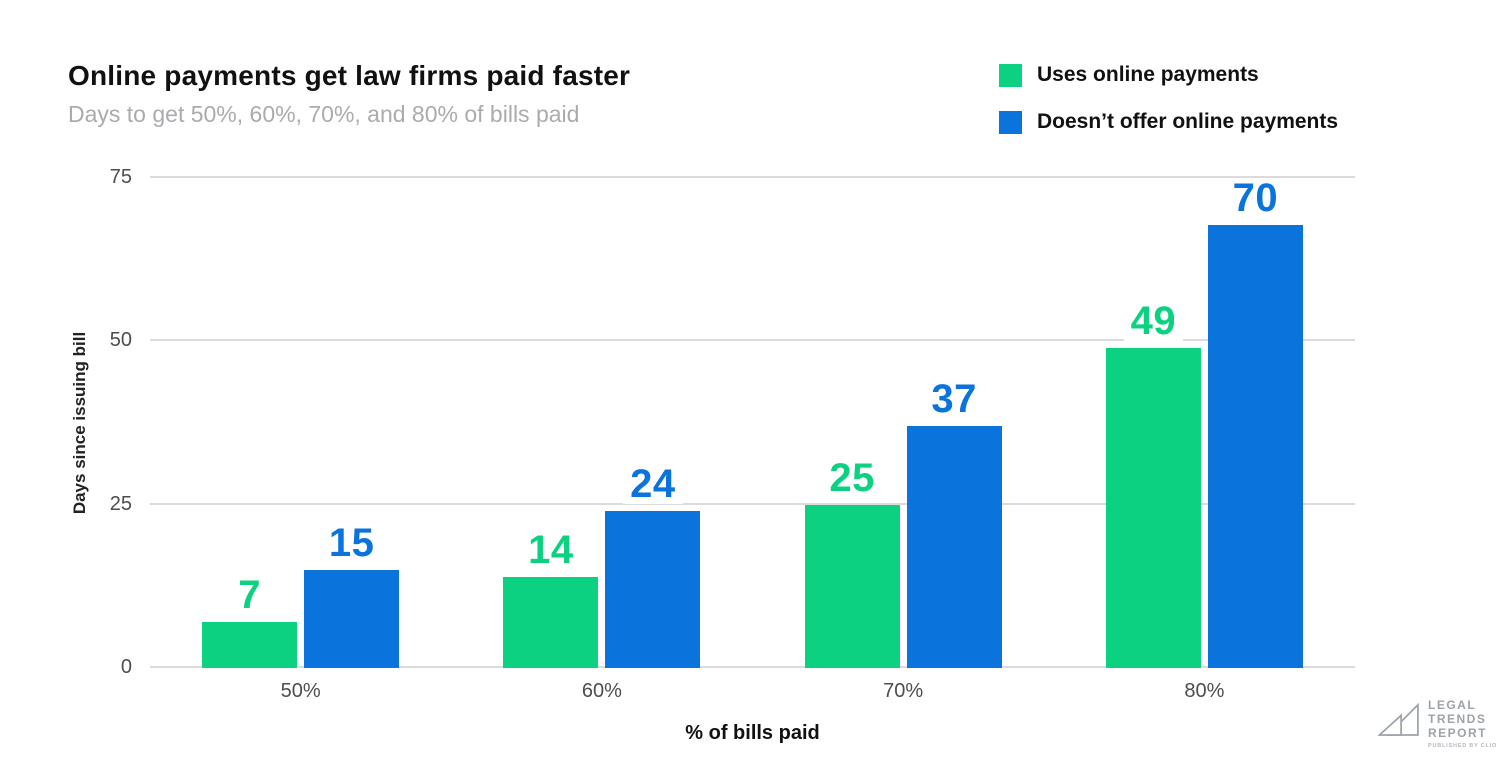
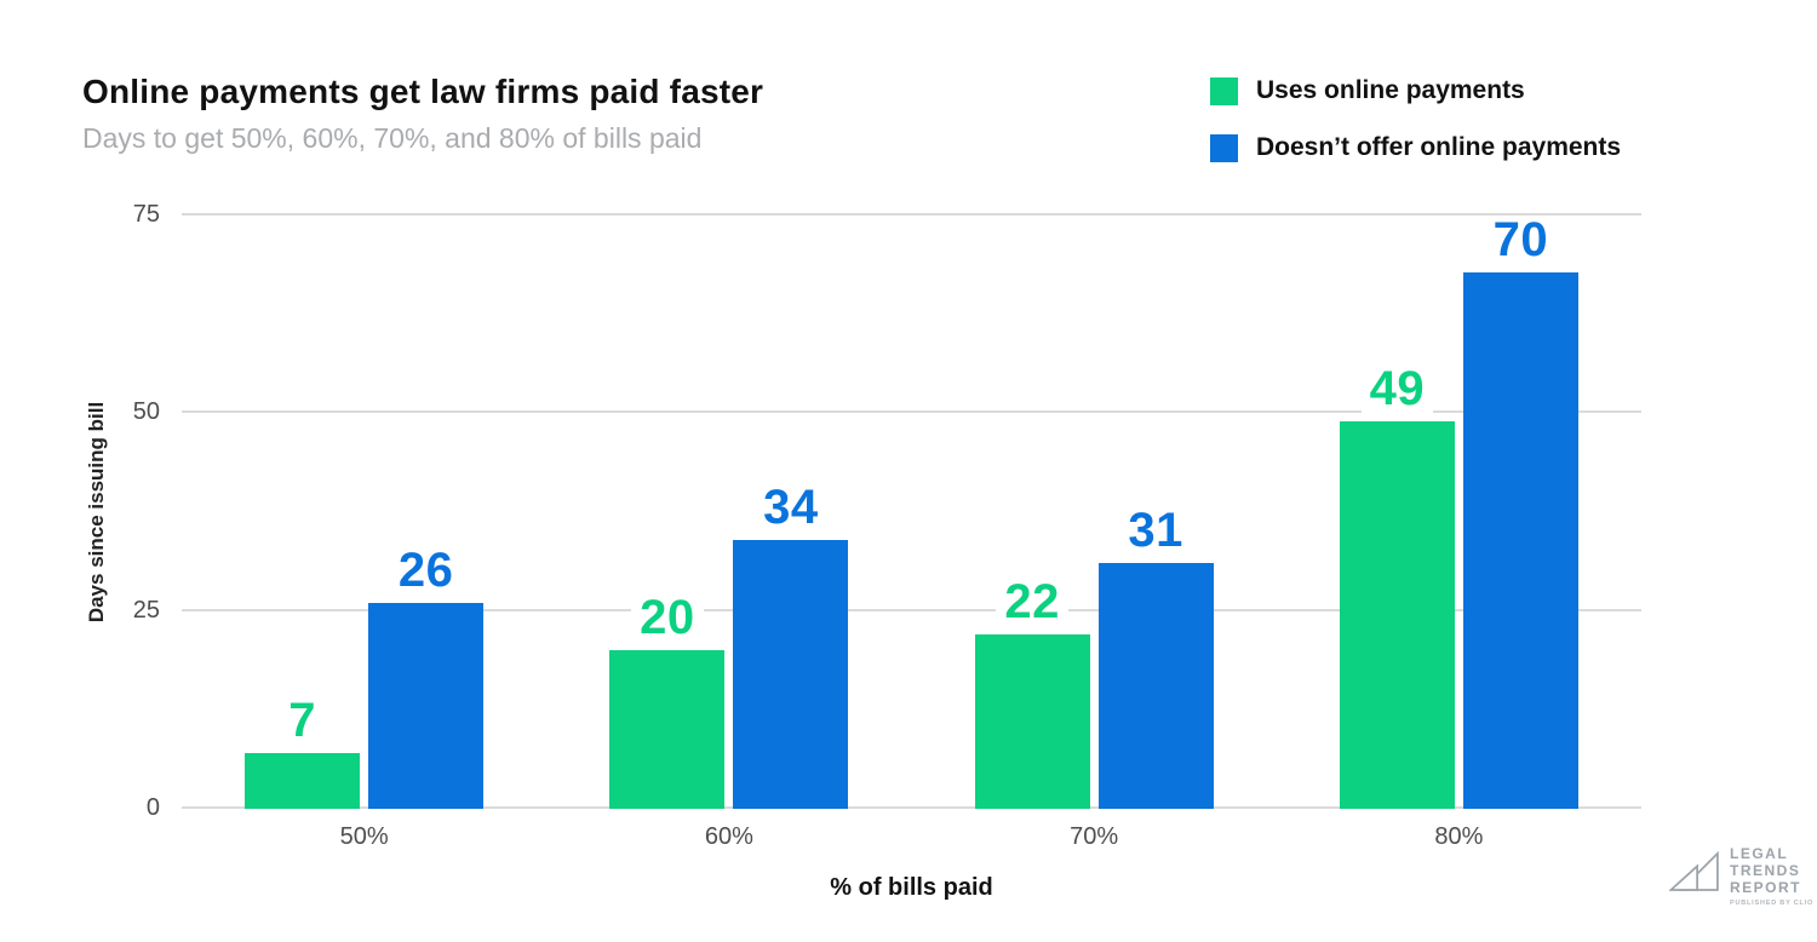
Doesn’t offer online payments/50%: 15 -> 26
Uses online payments/60%: 14 -> 20
Doesn’t offer online payments/60%: 24 -> 34
Uses online payments/70%: 25 -> 22
Doesn’t offer online payments/70%: 37 -> 31
